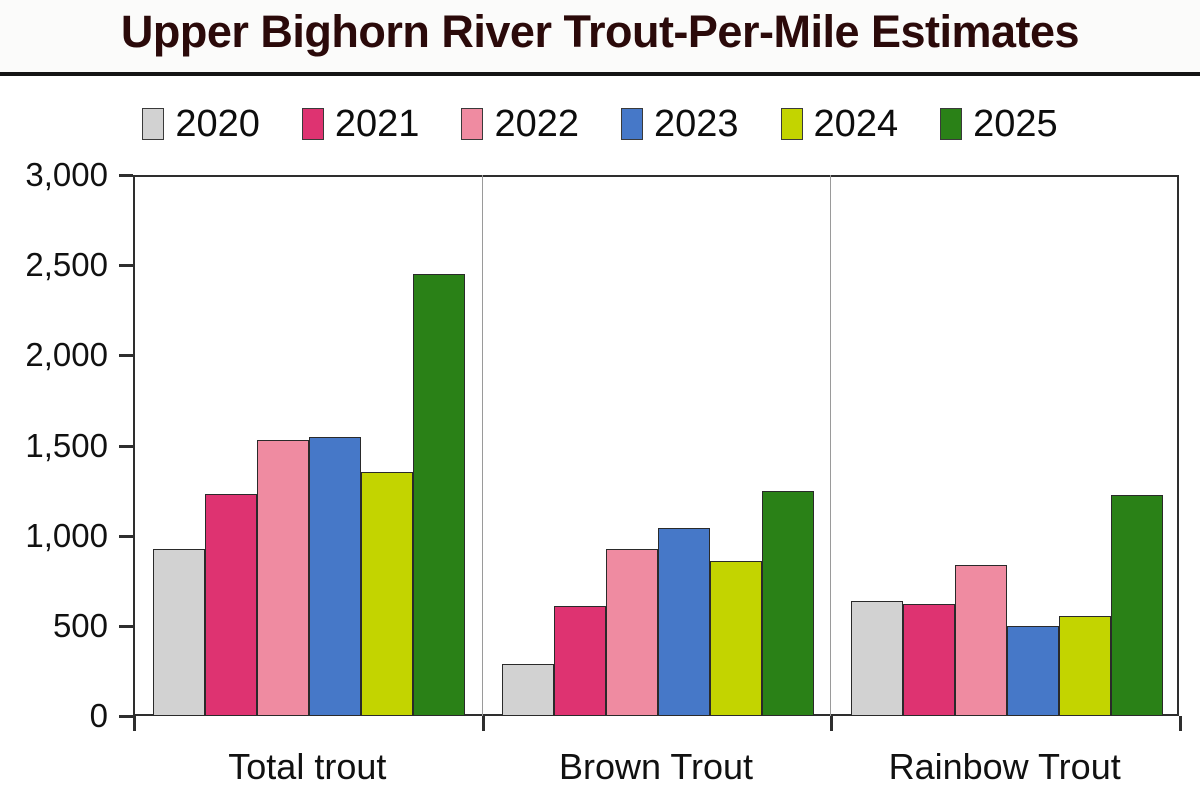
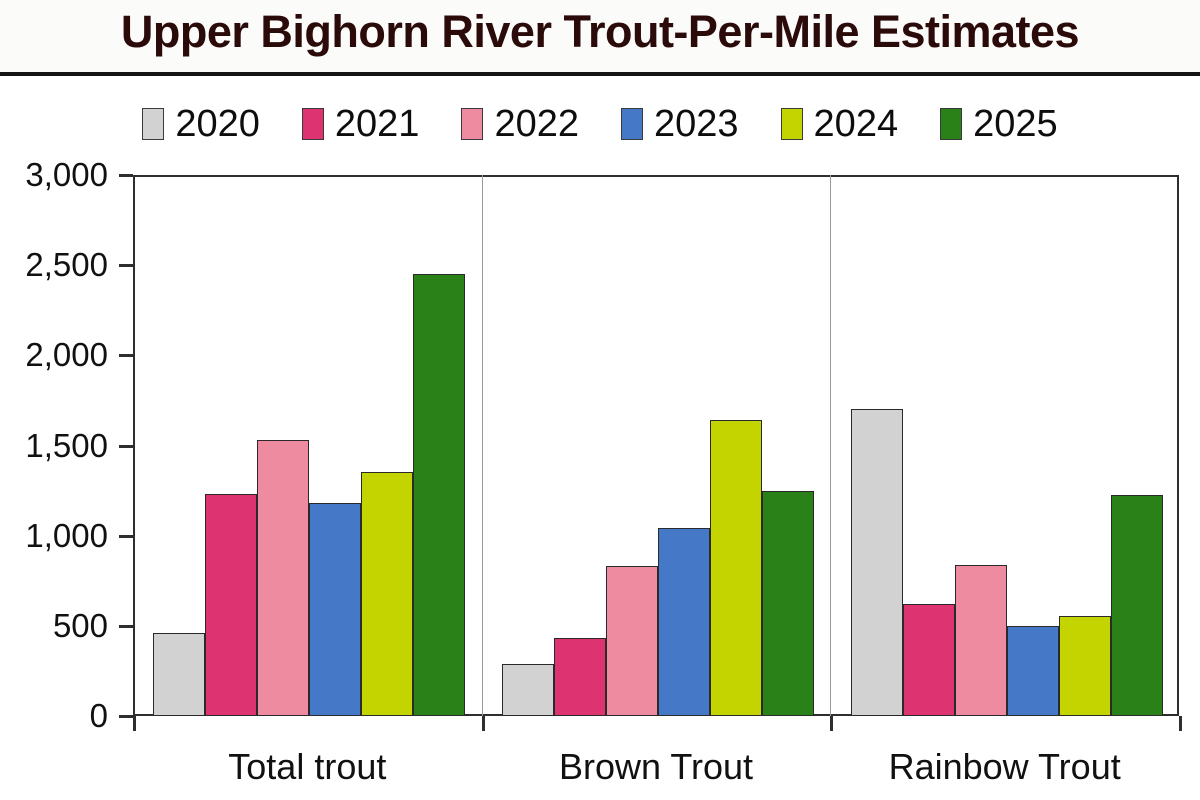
2020/Total trout: 920 -> 460
2023/Total trout: 1540 -> 1180
2021/Brown Trout: 610 -> 430
2022/Brown Trout: 920 -> 830
2024/Brown Trout: 860 -> 1640
2020/Rainbow Trout: 640 -> 1700
